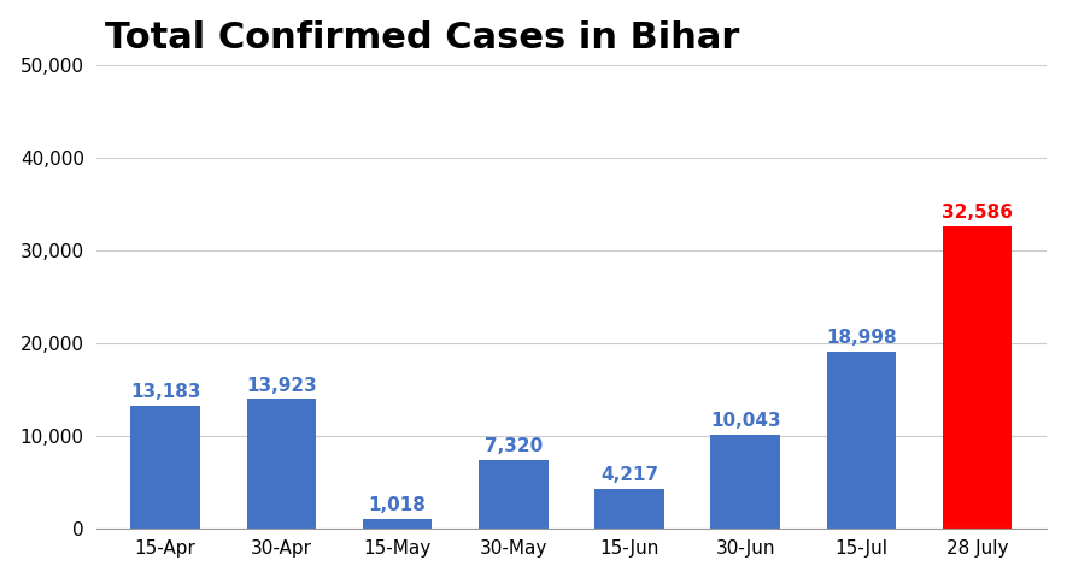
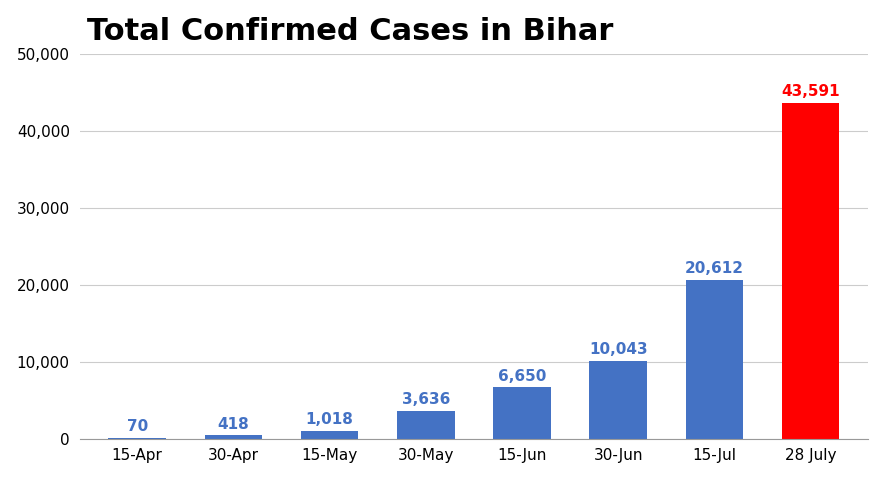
15-Apr: 13,183 -> 70
30-Apr: 13,923 -> 418
30-May: 7,320 -> 3,636
15-Jun: 4,217 -> 6,650
15-Jul: 18,998 -> 20,612
28 July: 32,586 -> 43,591
